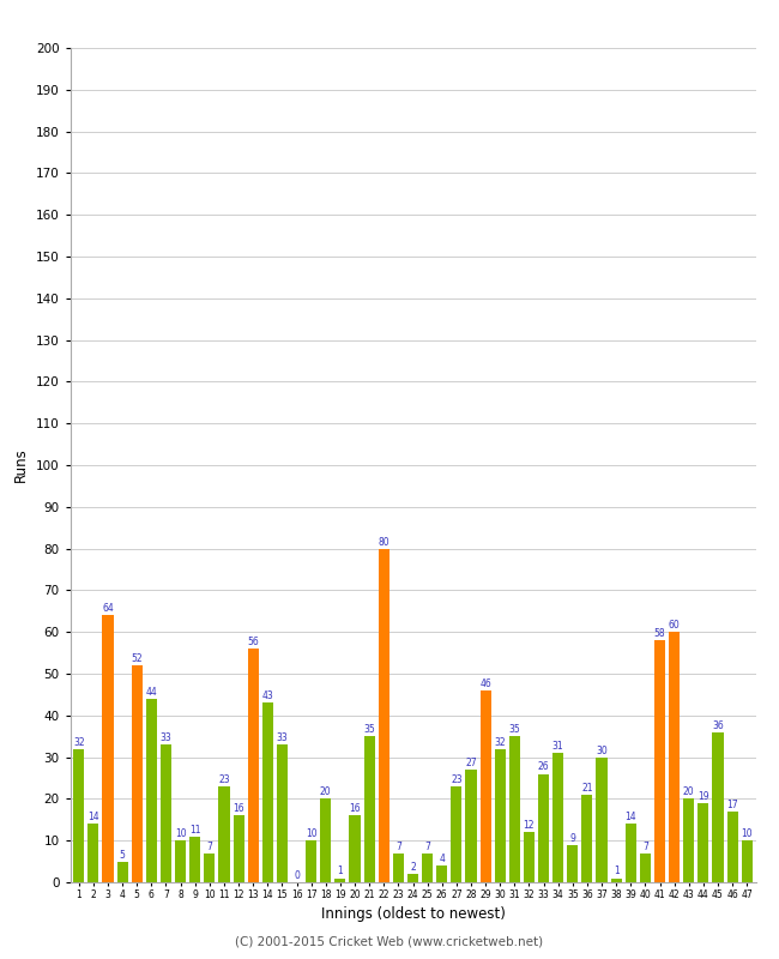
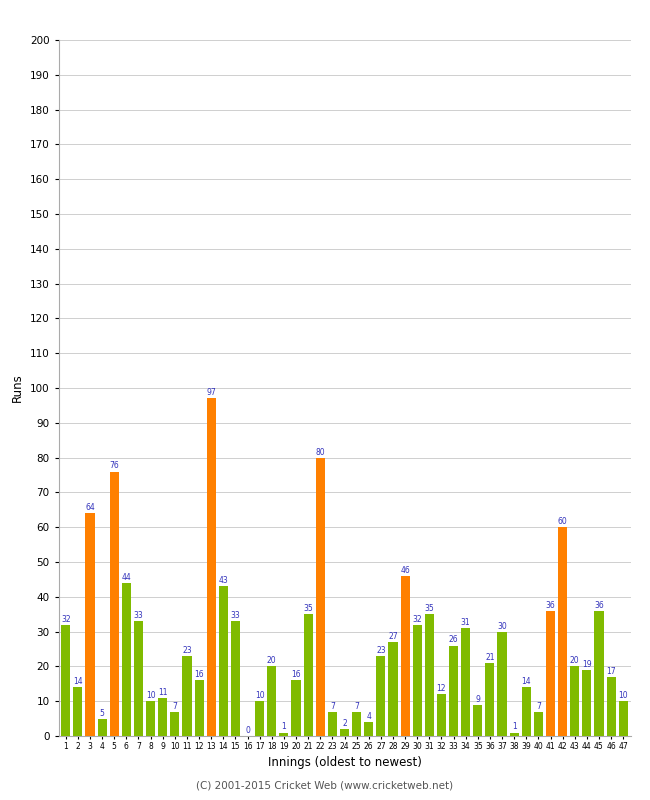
5: 52 -> 76
13: 56 -> 97
41: 58 -> 36
